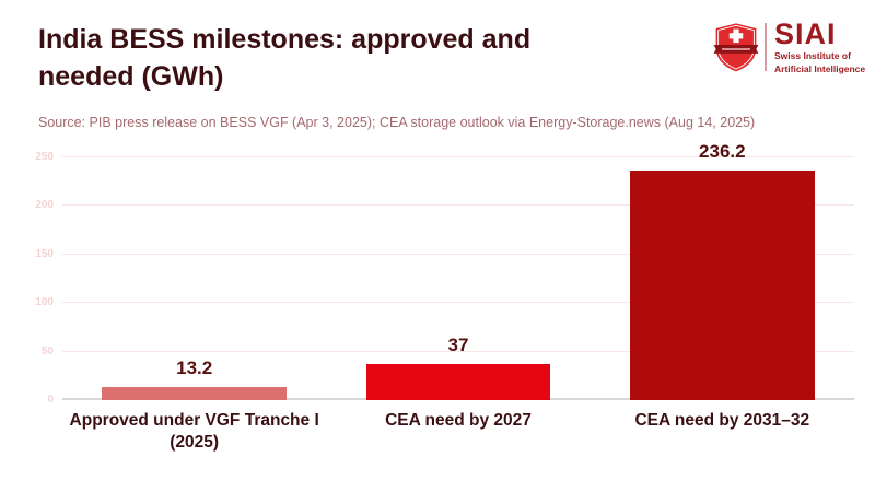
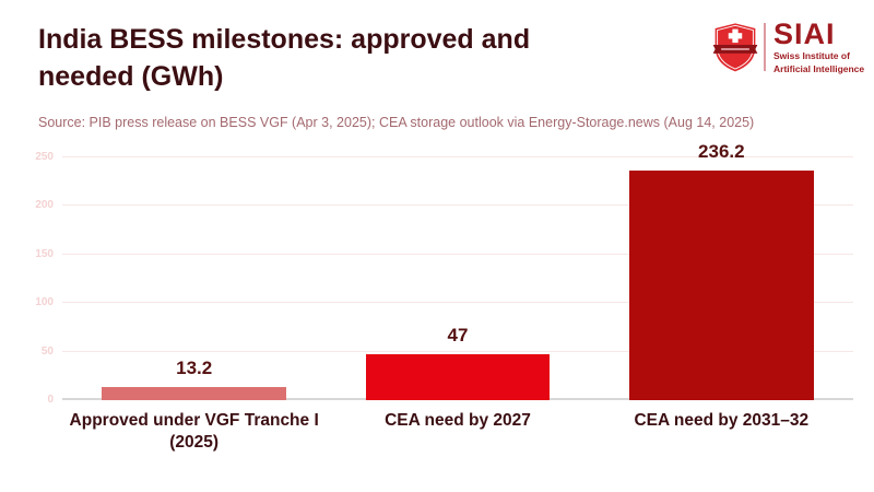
CEA need by 2027: 37 -> 47
